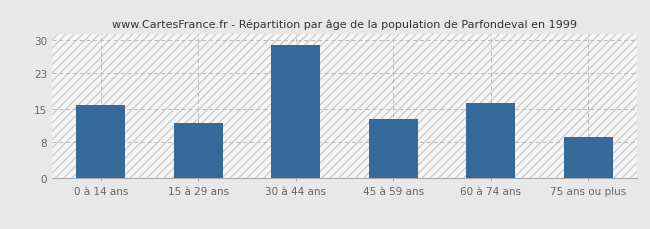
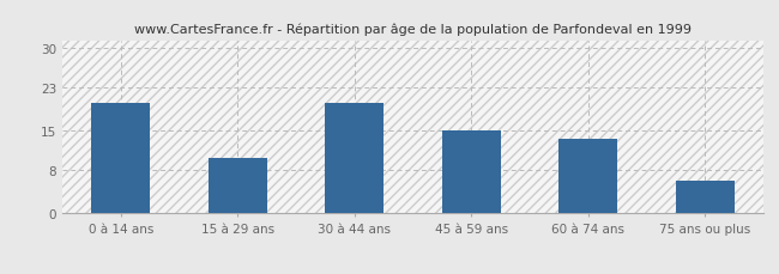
0 à 14 ans: 16.0 -> 20.0
15 à 29 ans: 12.0 -> 10.0
30 à 44 ans: 29.0 -> 20.0
45 à 59 ans: 13.0 -> 15.0
60 à 74 ans: 16.5 -> 13.5
75 ans ou plus: 9.0 -> 6.0
